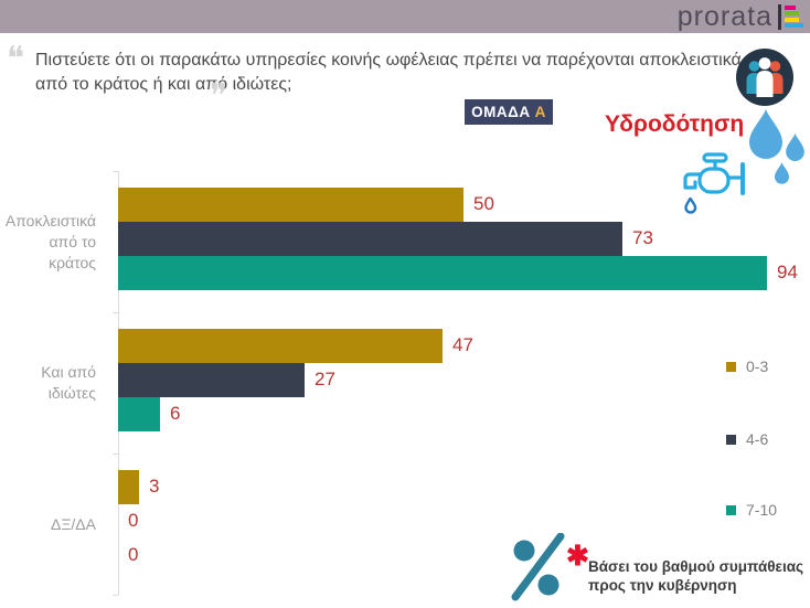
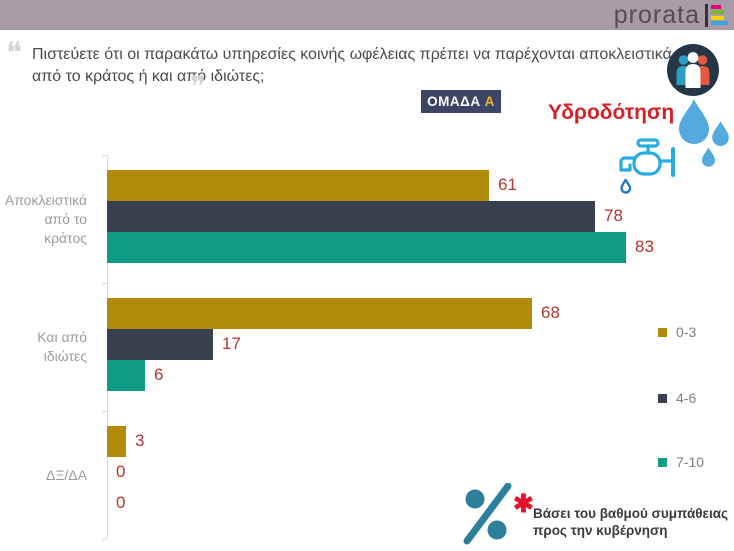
0-3/Αποκλειστικά από το κράτος: 50 -> 61
4-6/Αποκλειστικά από το κράτος: 73 -> 78
7-10/Αποκλειστικά από το κράτος: 94 -> 83
0-3/Και από ιδιώτες: 47 -> 68
4-6/Και από ιδιώτες: 27 -> 17
